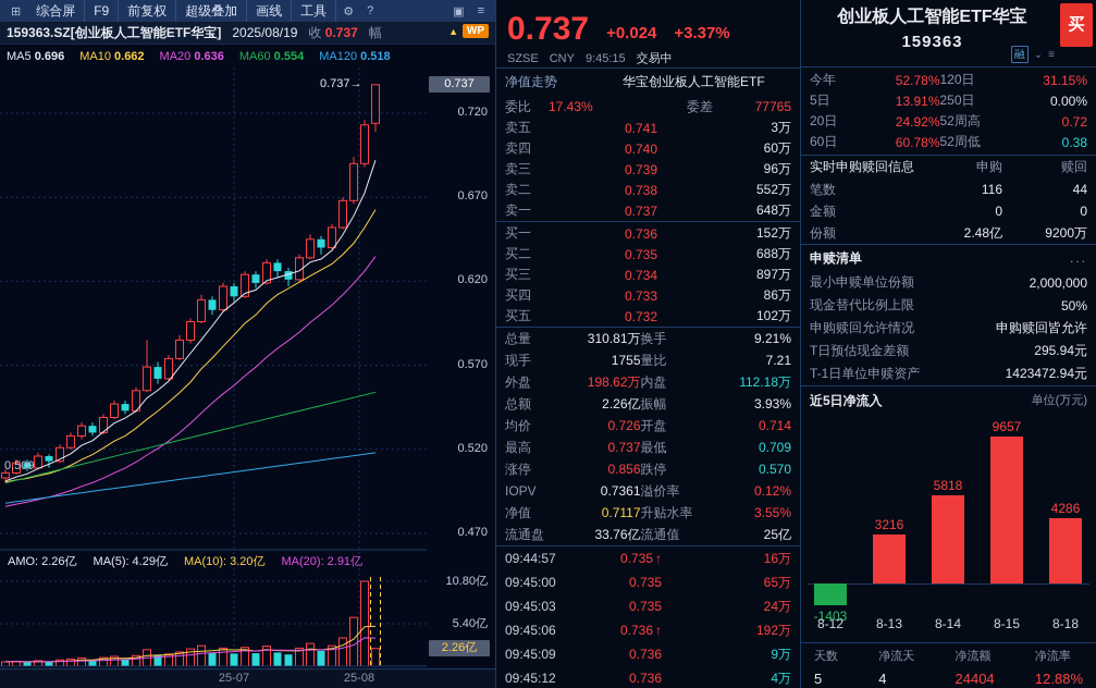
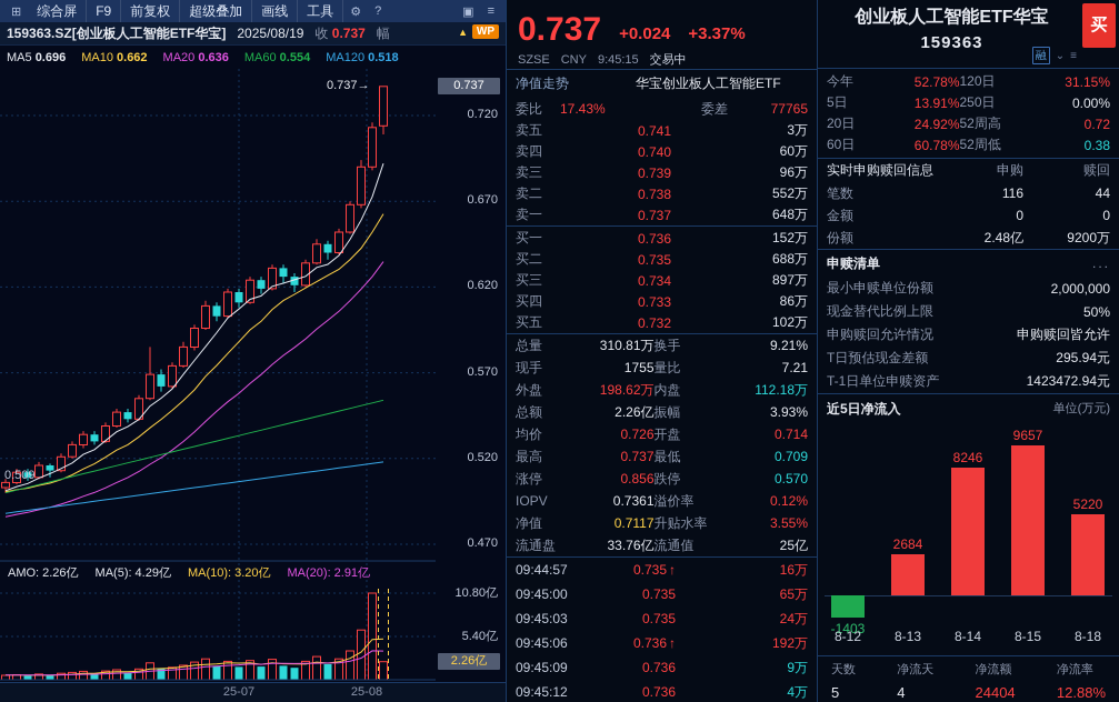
近5日净流入/8-13: 3216 -> 2684
近5日净流入/8-14: 5818 -> 8246
近5日净流入/8-18: 4286 -> 5220
